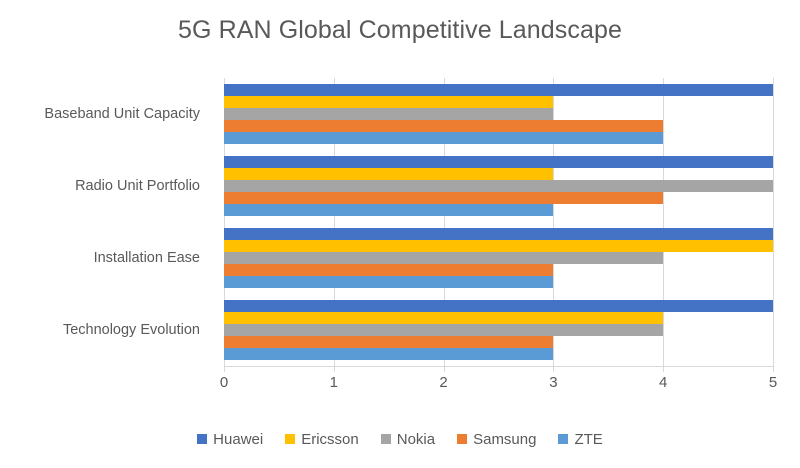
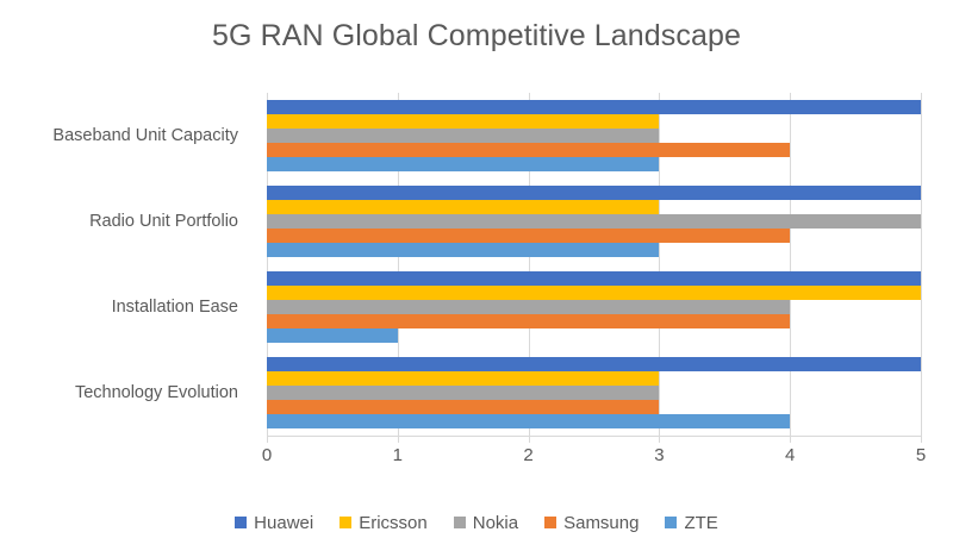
ZTE/Baseband Unit Capacity: 4 -> 3
Samsung/Installation Ease: 3 -> 4
ZTE/Installation Ease: 3 -> 1
Ericsson/Technology Evolution: 4 -> 3
Nokia/Technology Evolution: 4 -> 3
ZTE/Technology Evolution: 3 -> 4
